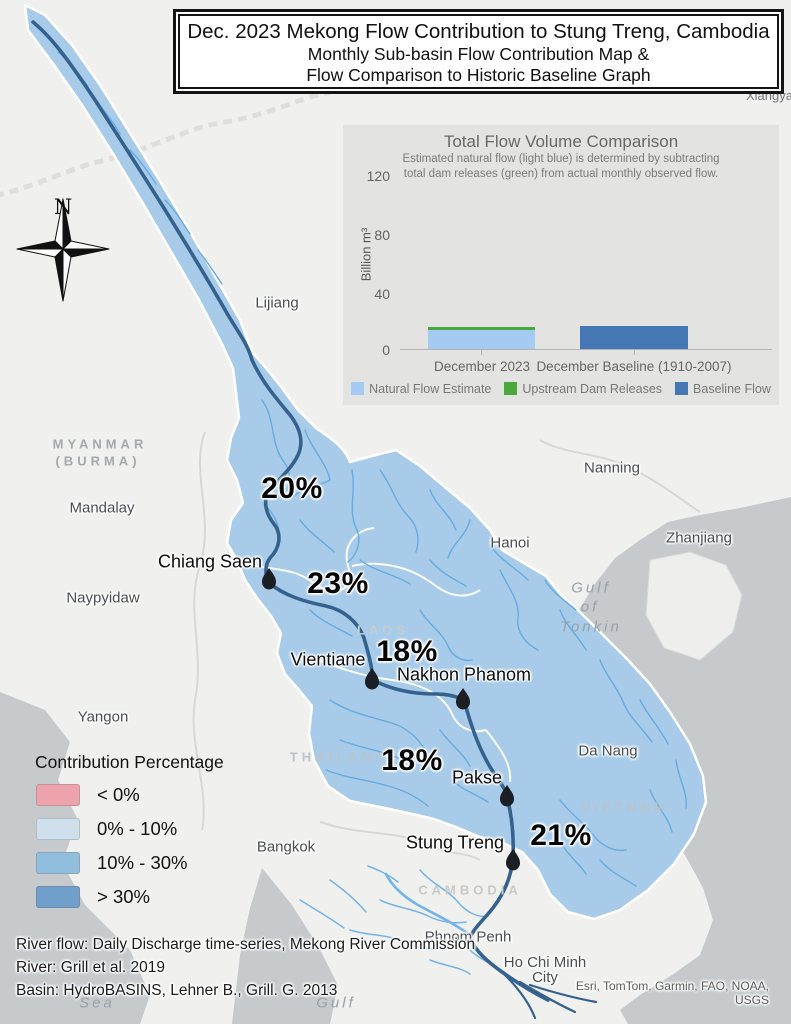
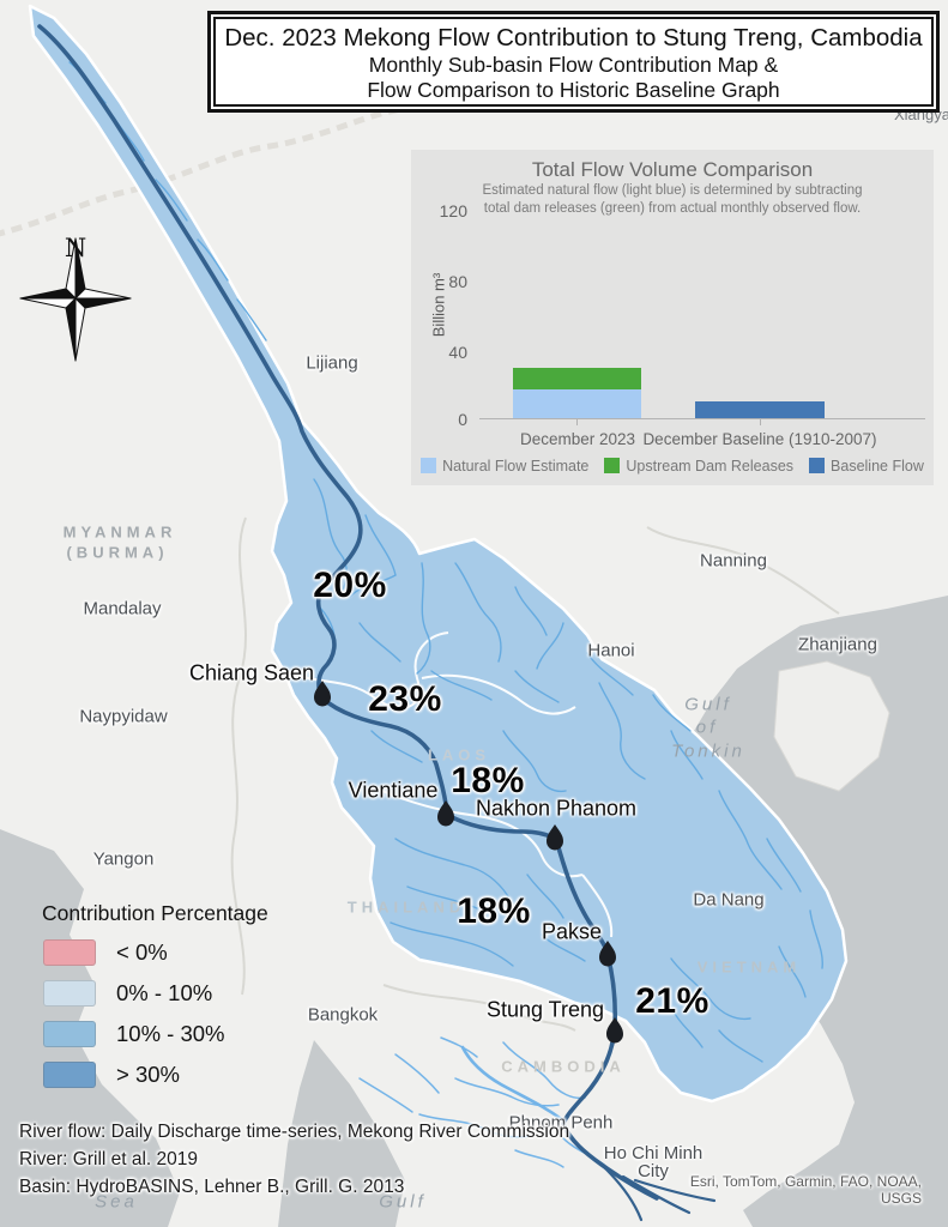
Natural Flow Estimate/December 2023: 13 -> 17
Upstream Dam Releases/December 2023: 2 -> 12
Baseline Flow/December Baseline (1910-2007): 16 -> 10
